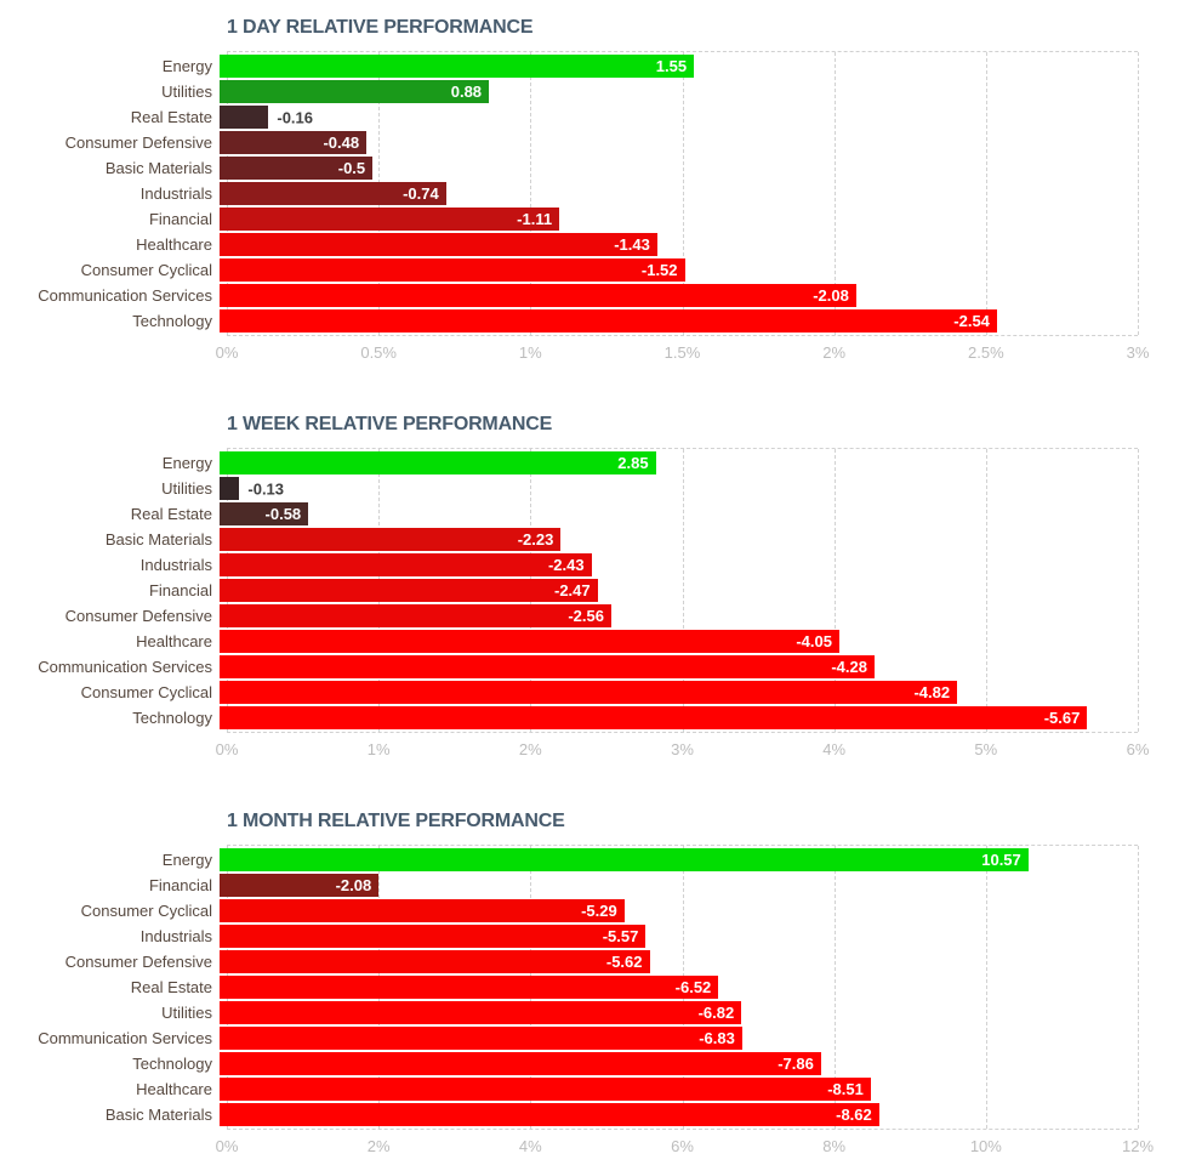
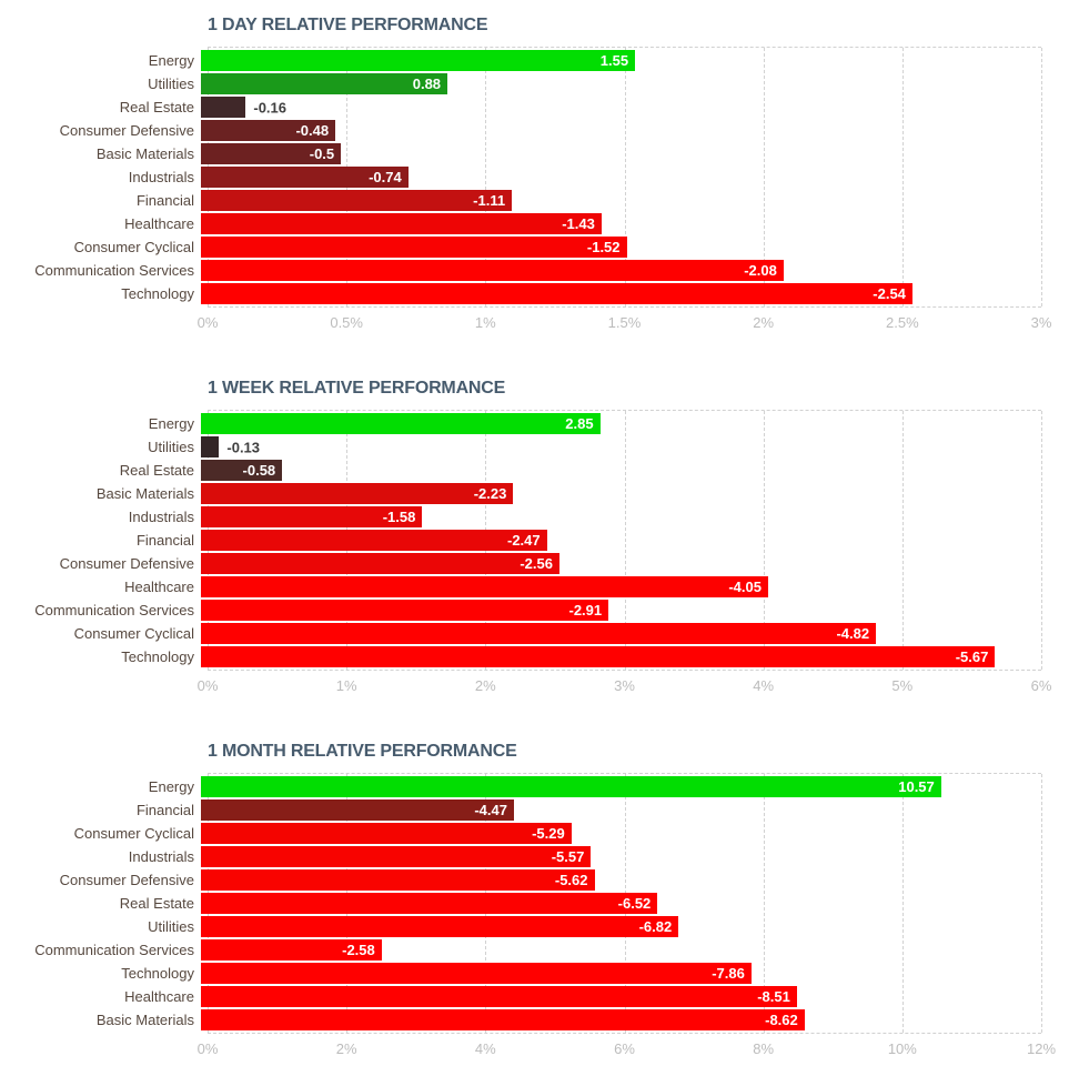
1 WEEK RELATIVE PERFORMANCE/Industrials: -2.43 -> -1.58
1 WEEK RELATIVE PERFORMANCE/Communication Services: -4.28 -> -2.91
1 MONTH RELATIVE PERFORMANCE/Financial: -2.08 -> -4.47
1 MONTH RELATIVE PERFORMANCE/Communication Services: -6.83 -> -2.58
